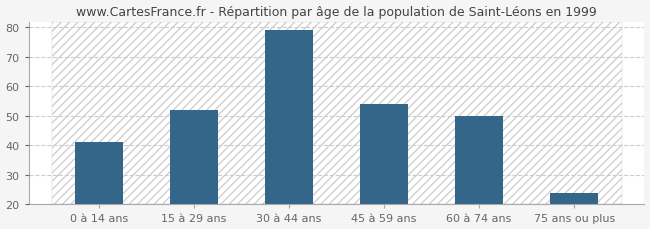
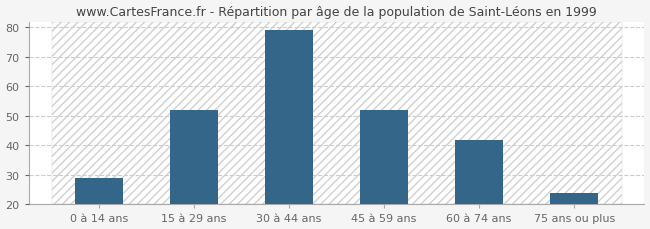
0 à 14 ans: 41 -> 29
45 à 59 ans: 54 -> 52
60 à 74 ans: 50 -> 42
